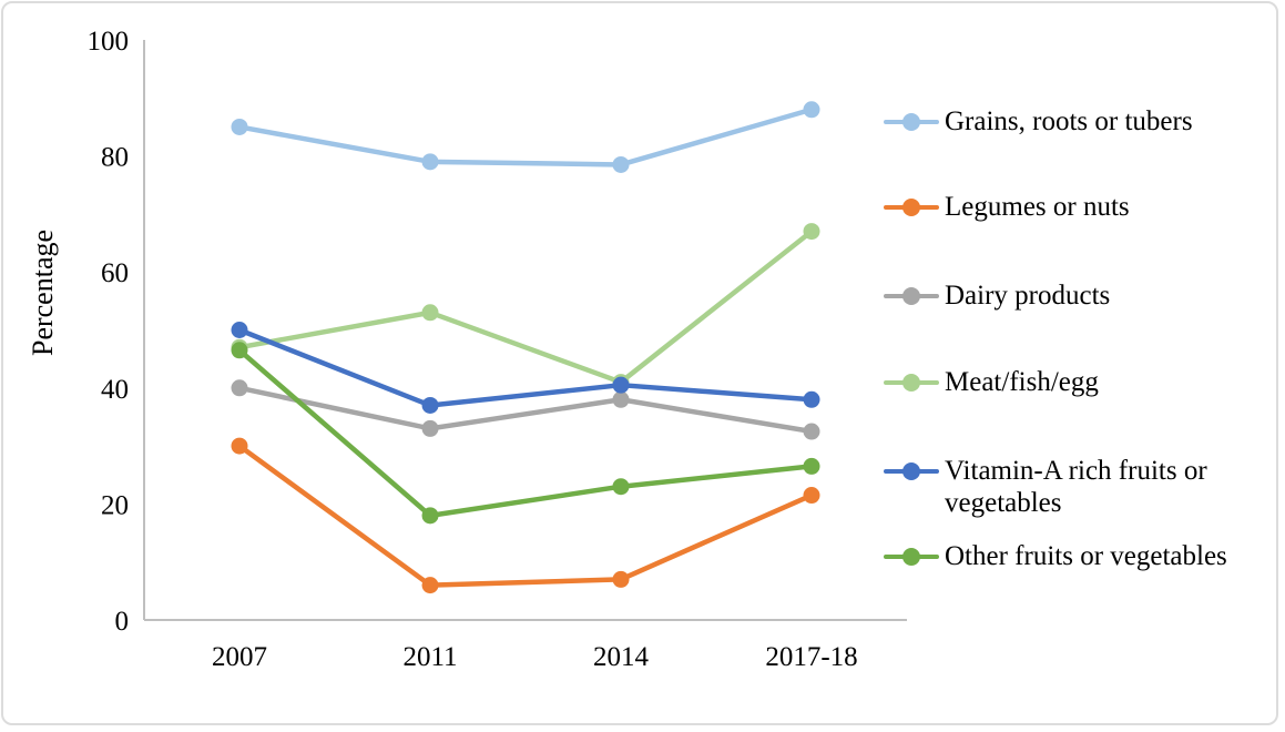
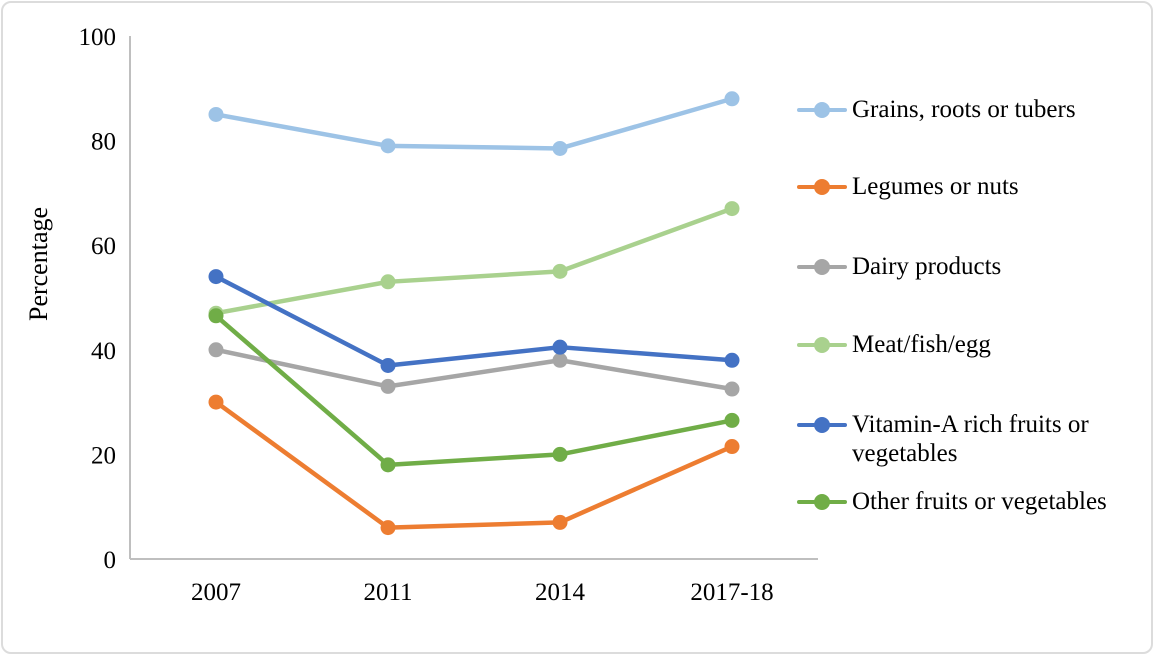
Vitamin-A rich fruits or vegetables/2007: 50 -> 54
Meat/fish/egg/2014: 41 -> 55
Other fruits or vegetables/2014: 23 -> 20
